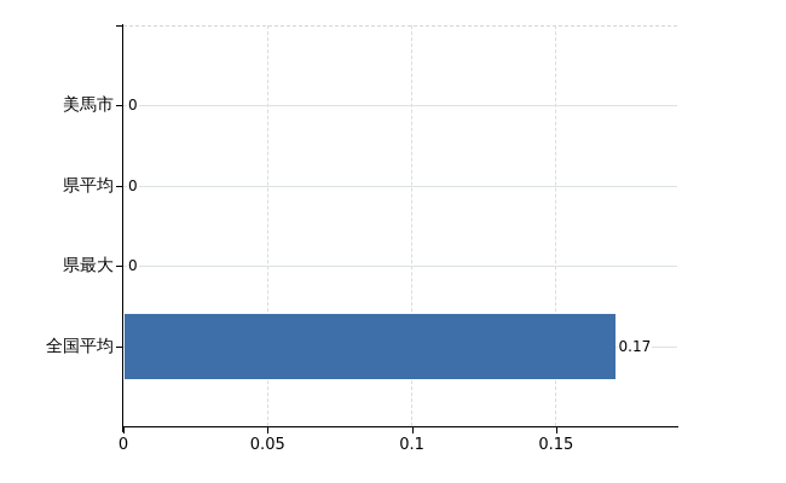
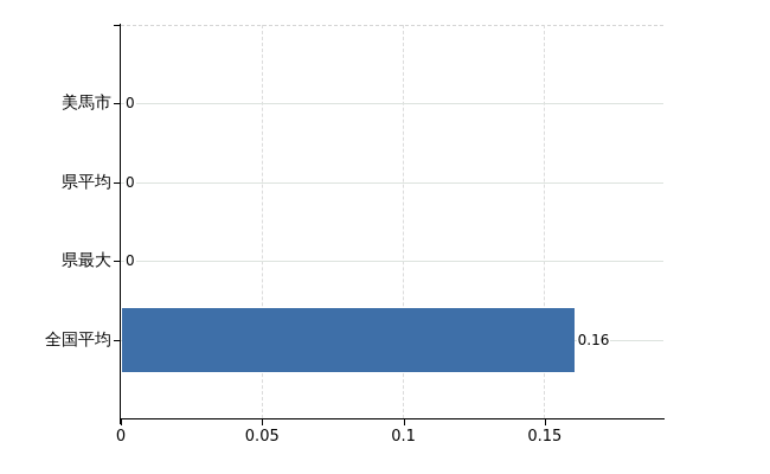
全国平均: 0.17 -> 0.16
